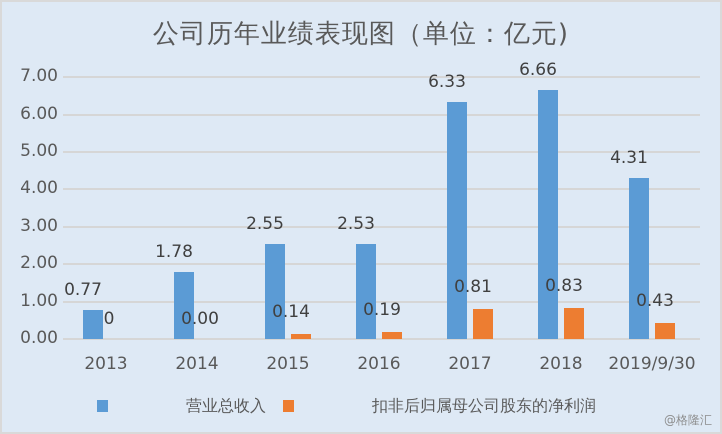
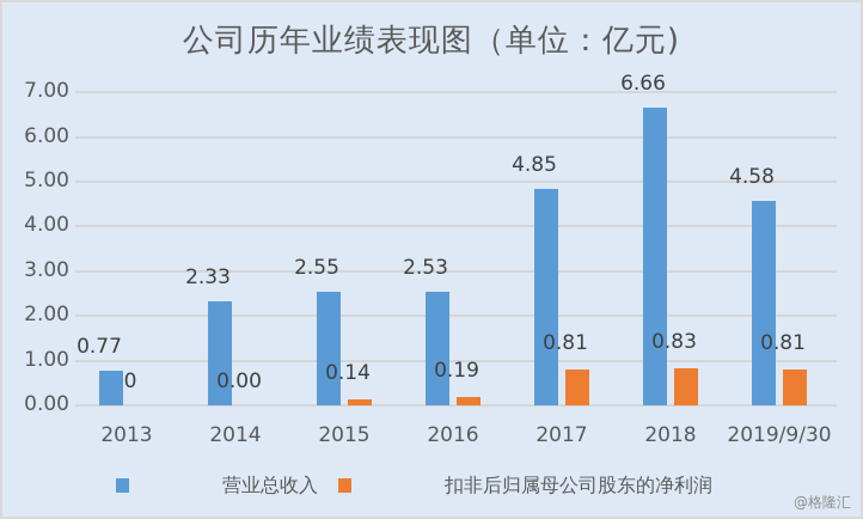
营业总收入/2014: 1.78 -> 2.33
营业总收入/2017: 6.33 -> 4.85
营业总收入/2019/9/30: 4.31 -> 4.58
扣非后归属母公司股东的净利润/2019/9/30: 0.43 -> 0.81
